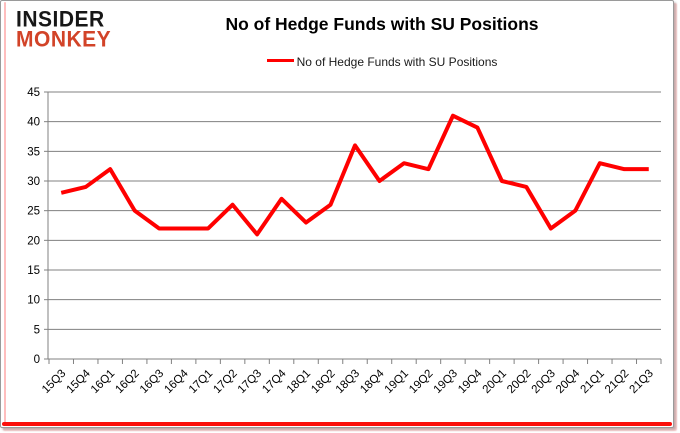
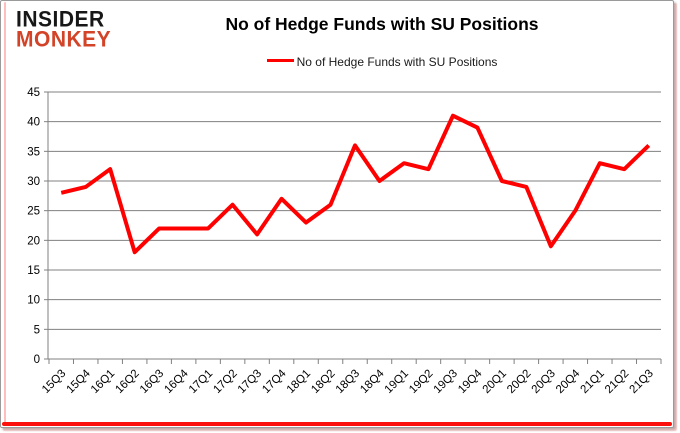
16Q2: 25 -> 18
20Q3: 22 -> 19
21Q3: 32 -> 36
